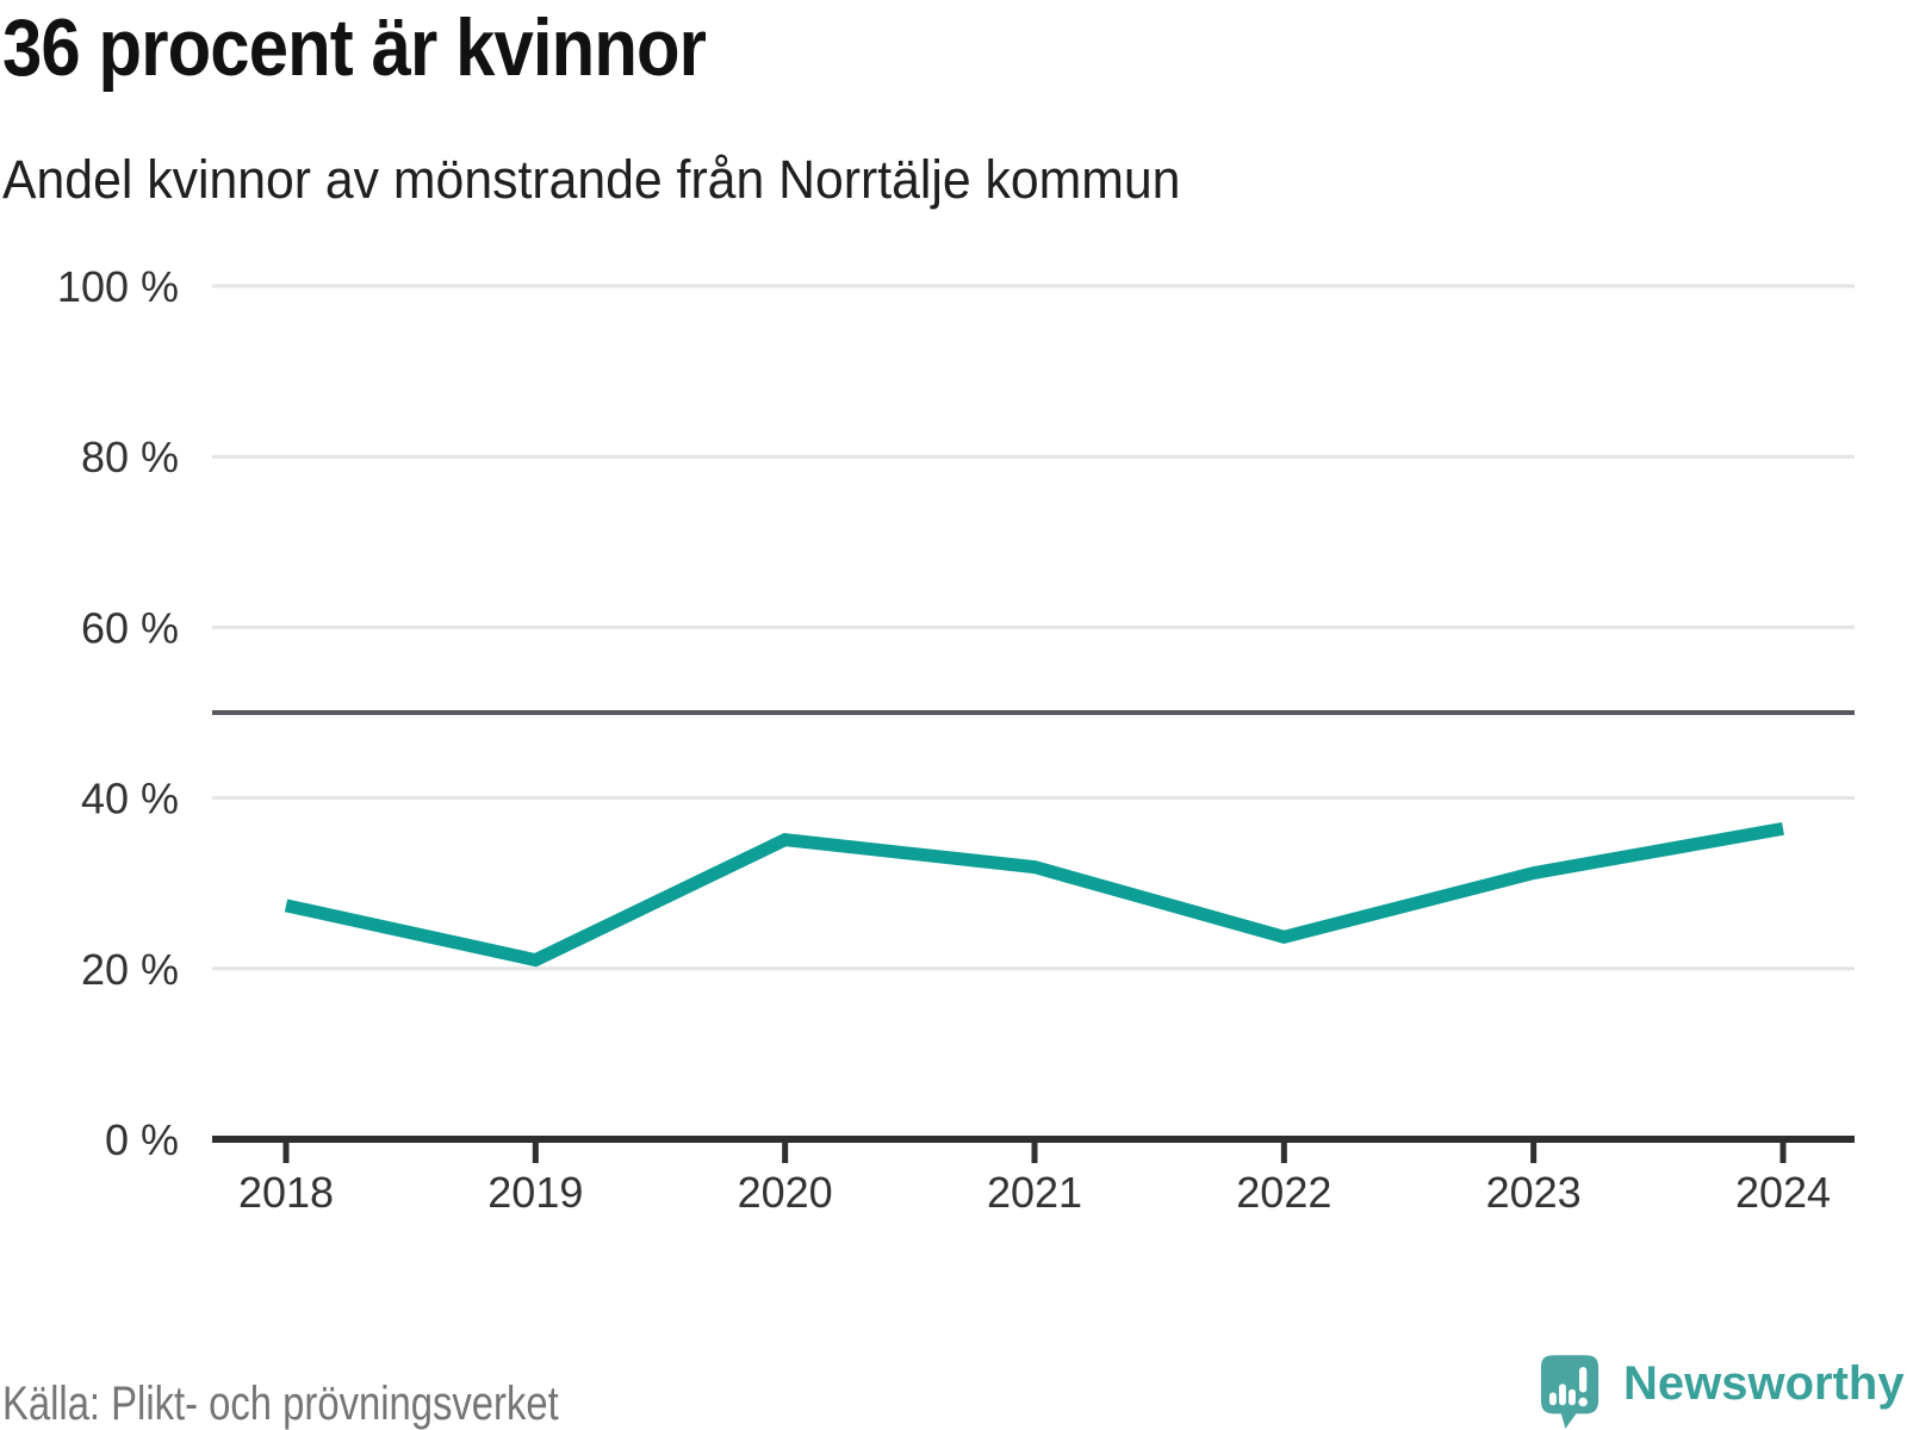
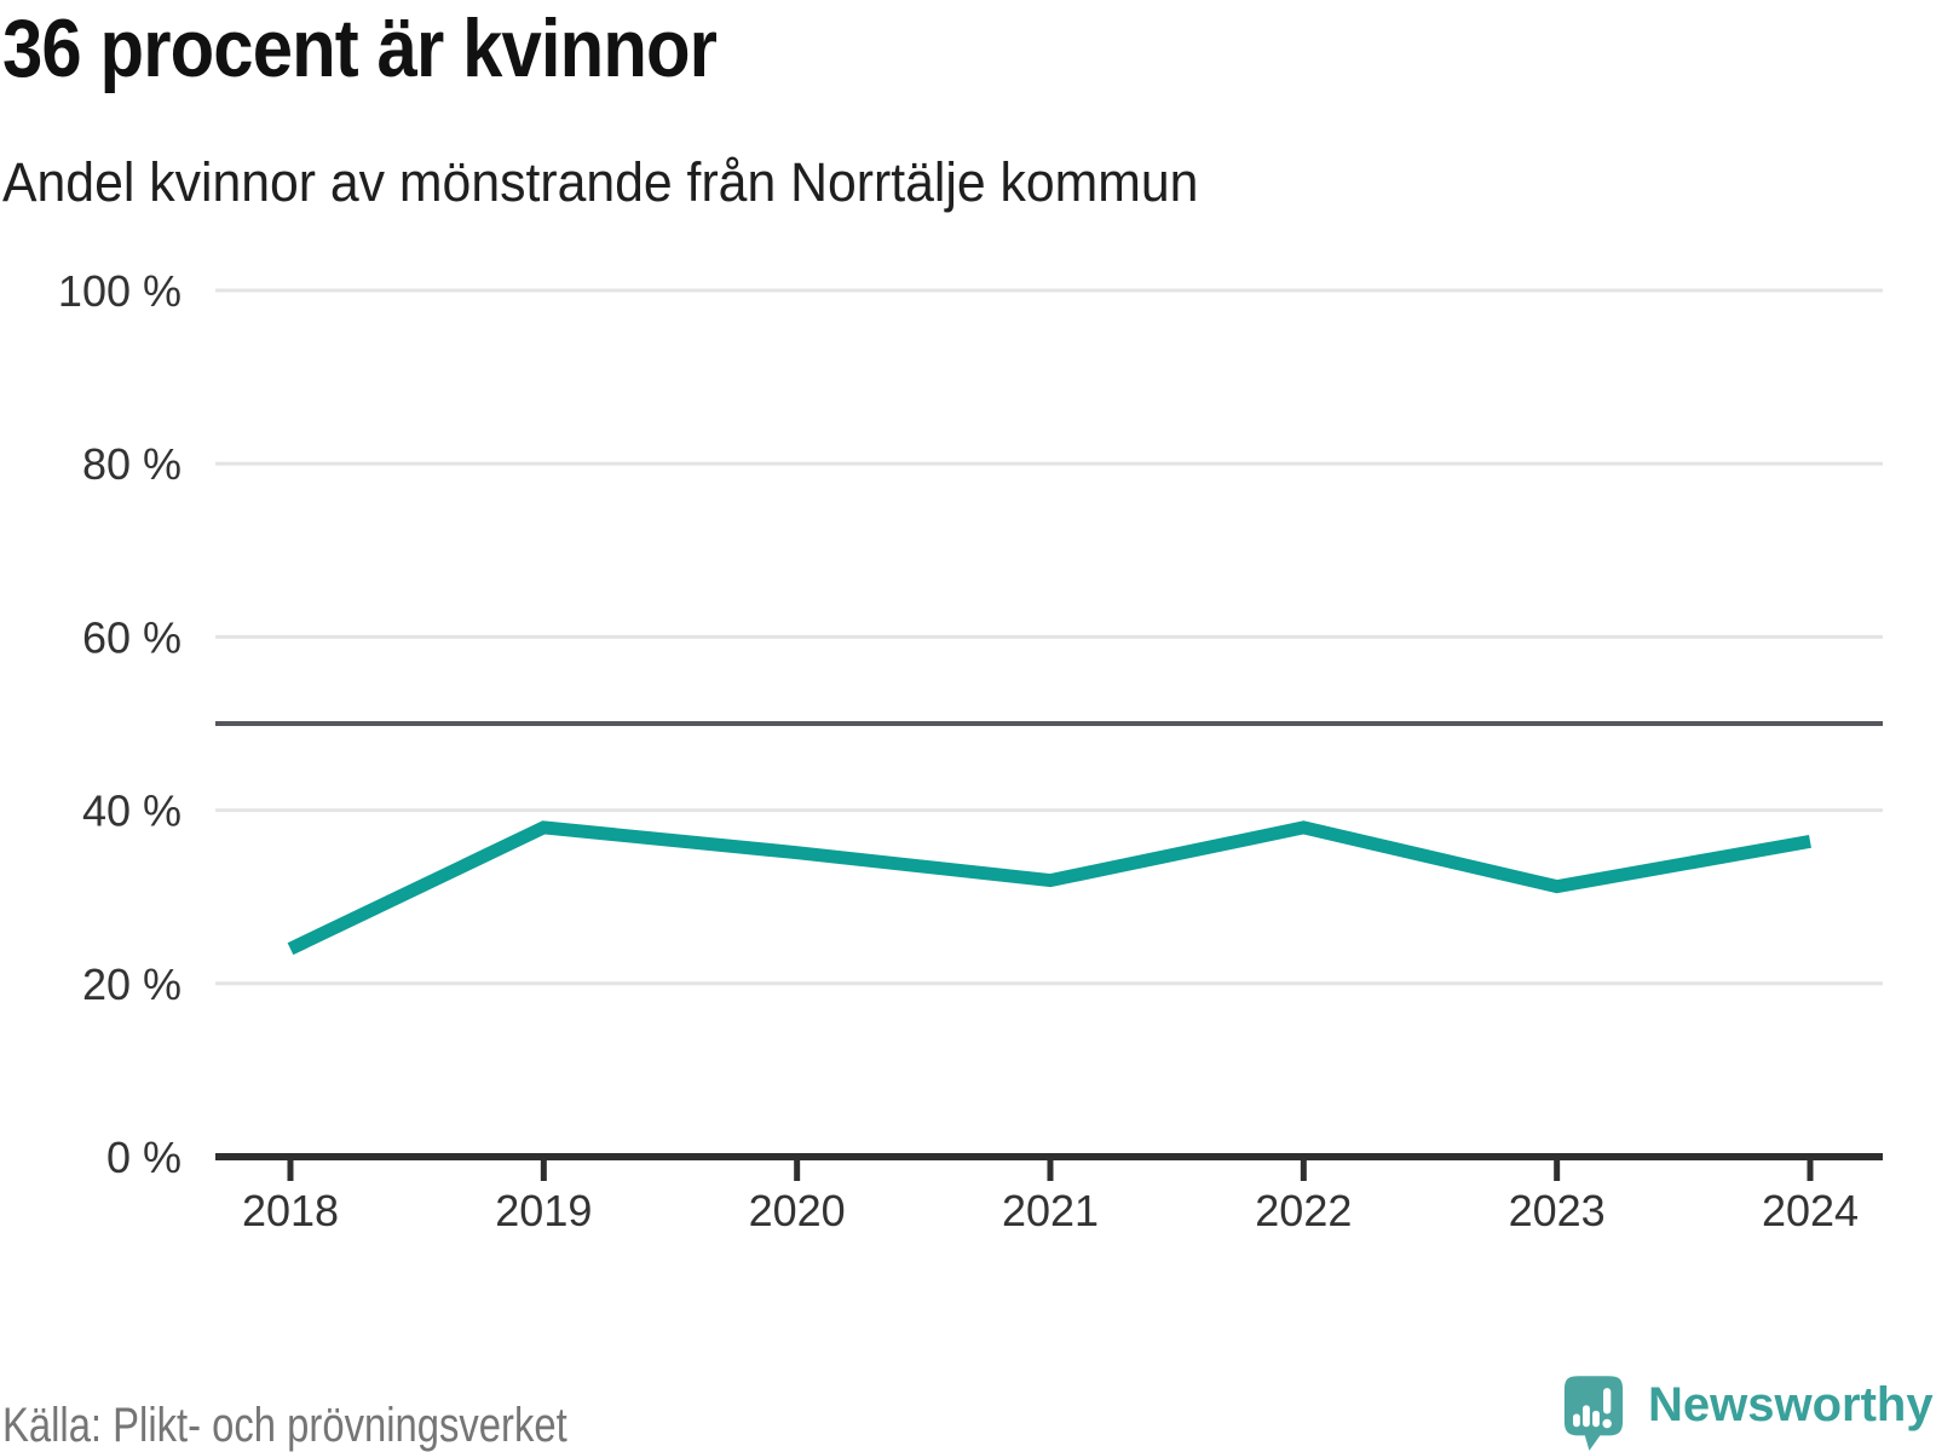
2018: 27% -> 24%
2019: 21% -> 38%
2022: 24% -> 38%
